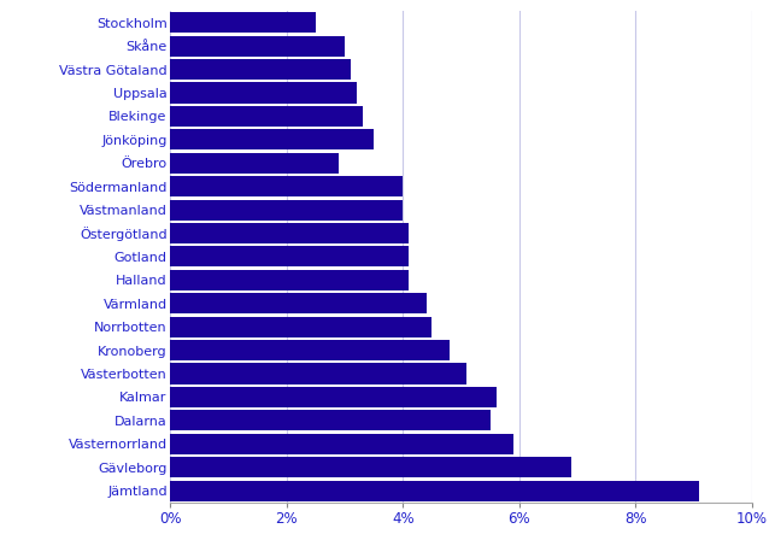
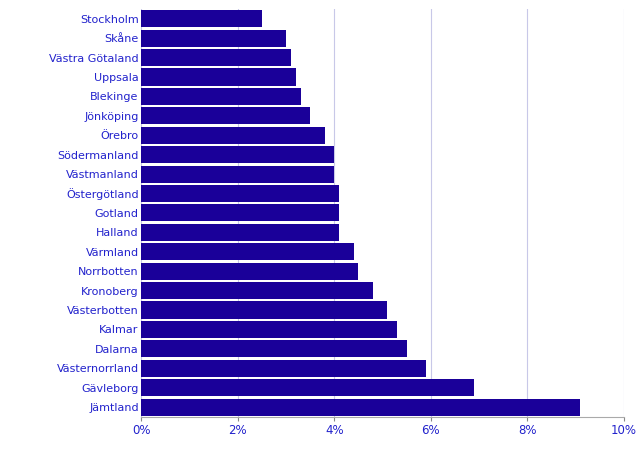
Örebro: 2.9% -> 3.8%
Kalmar: 5.6% -> 5.3%
